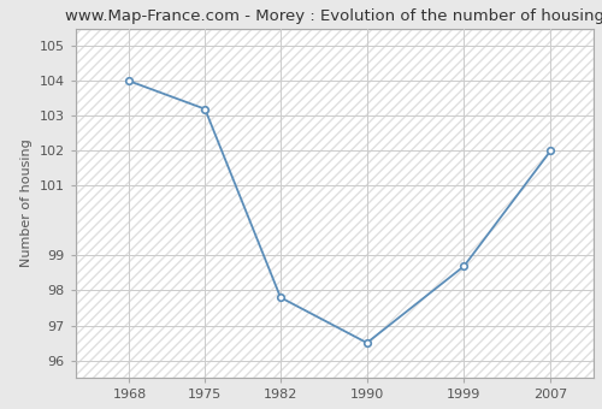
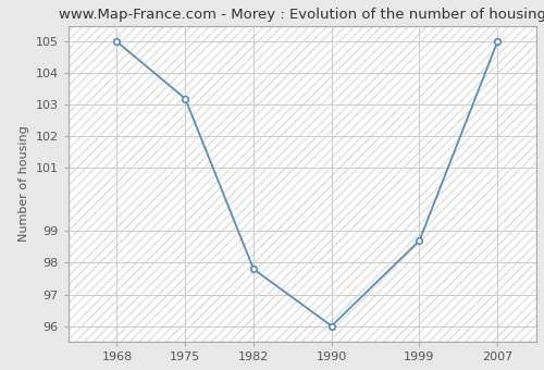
1968: 104.0 -> 105.0
1990: 96.5 -> 96.0
2007: 102.0 -> 105.0
